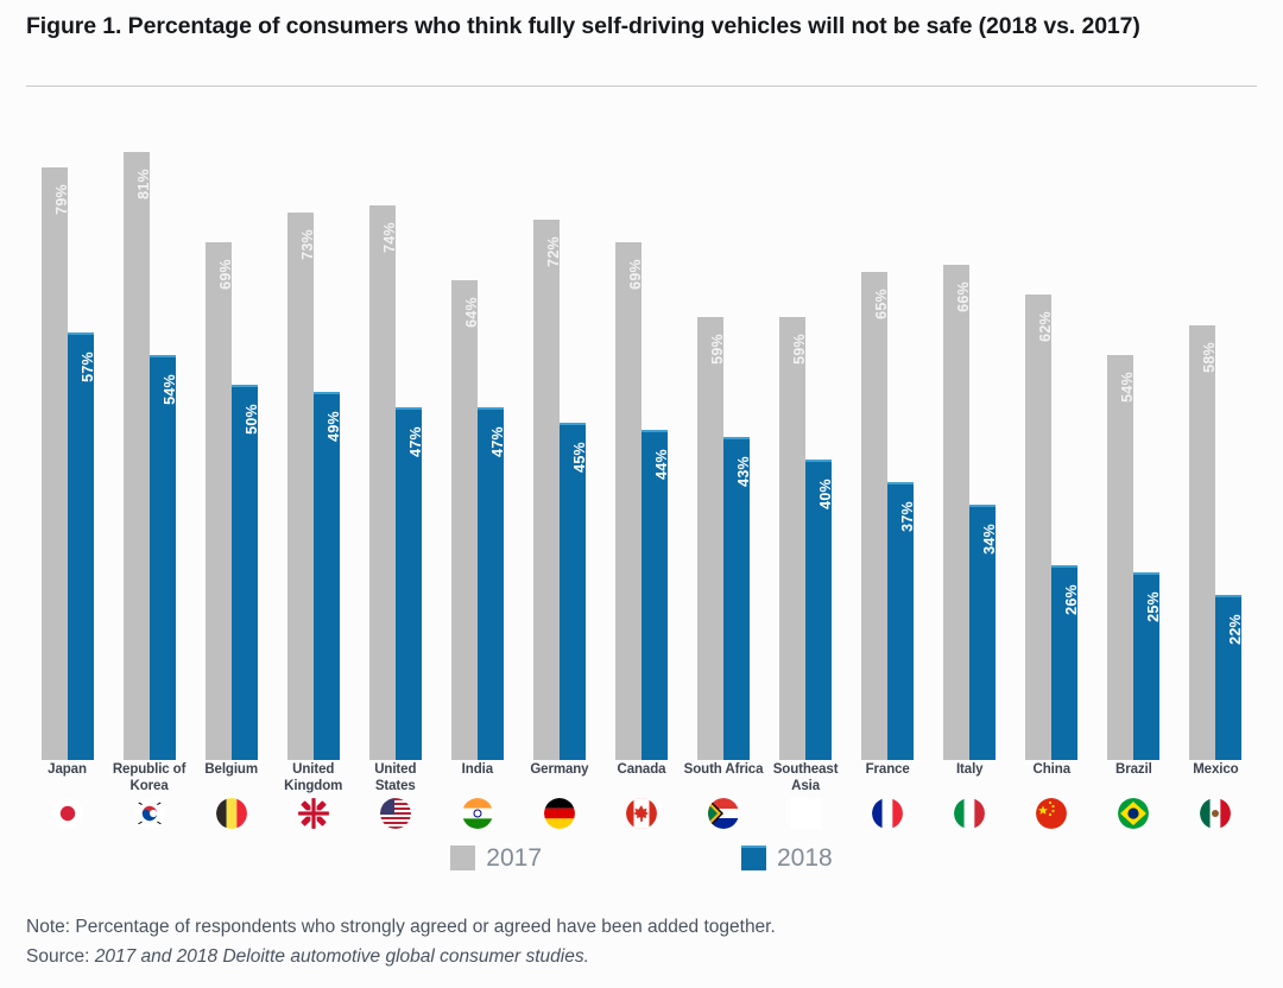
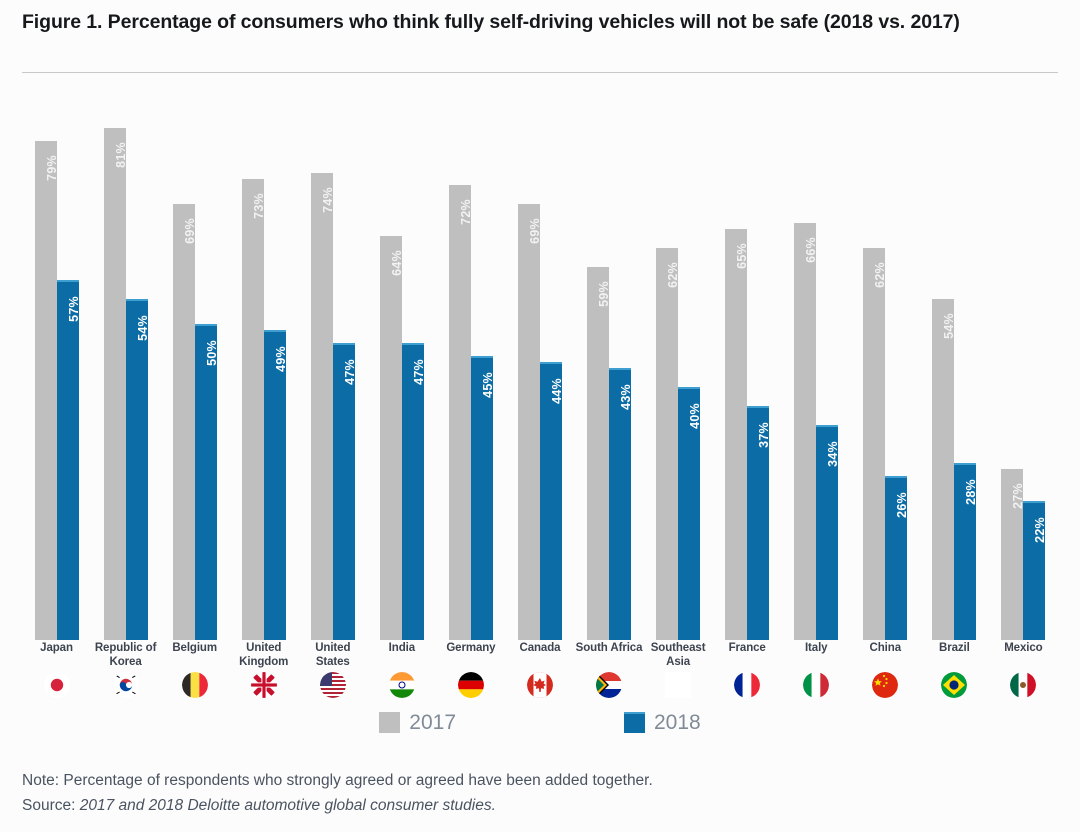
2017/Southeast Asia: 59% -> 62%
2018/Brazil: 25% -> 28%
2017/Mexico: 58% -> 27%
